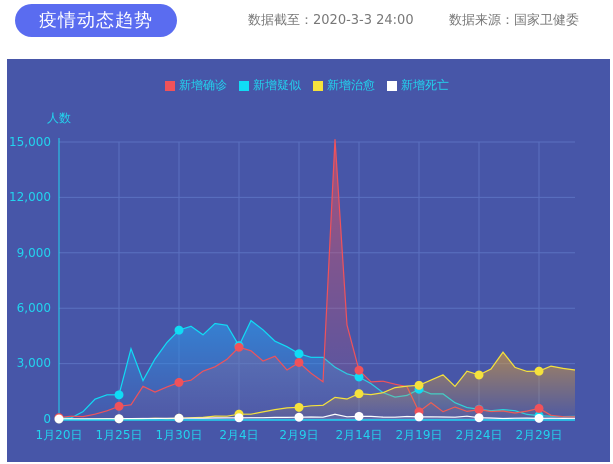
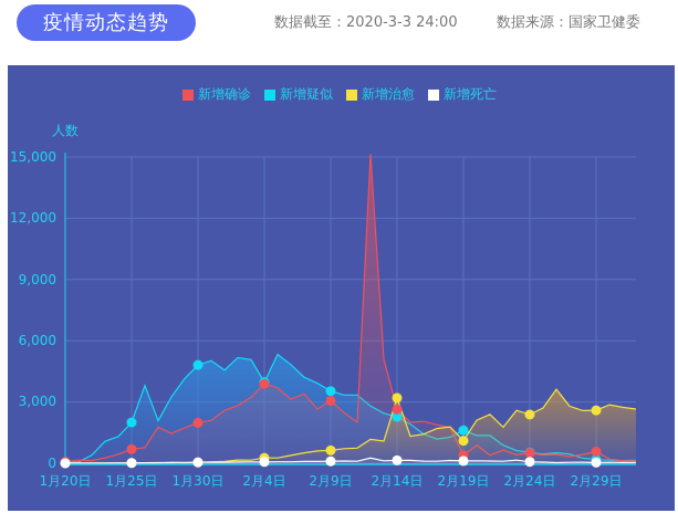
新增疑似/1月25日: 1300 -> 2000
新增治愈/2月14日: 1400 -> 3200
新增治愈/2月19日: 1800 -> 1100
